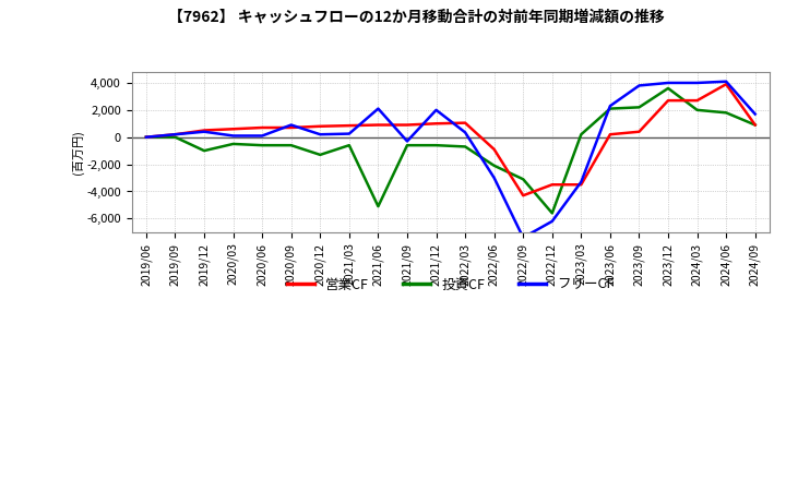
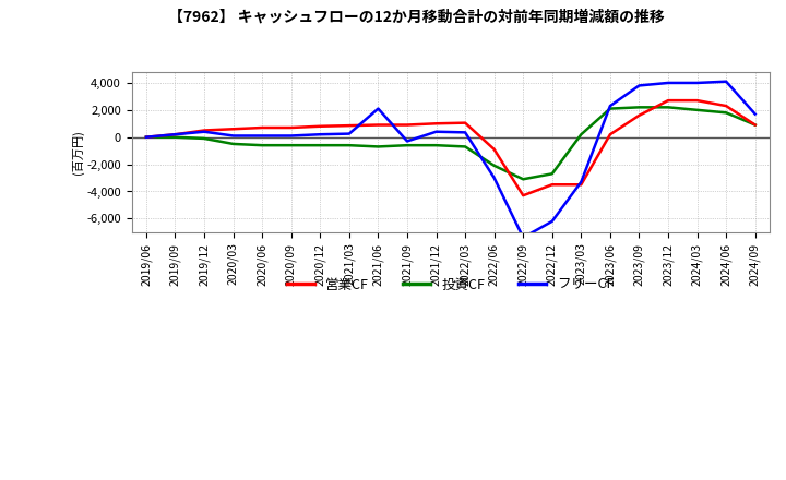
投資CF/2019/12: -1,000 -> -100
フリーCF/2020/09: 900 -> 100
投資CF/2020/12: -1,300 -> -600
投資CF/2021/06: -5,100 -> -700
フリーCF/2021/12: 2,000 -> 400
投資CF/2022/12: -5,600 -> -2,700
営業CF/2023/09: 400 -> 1,600
投資CF/2023/12: 3,600 -> 2,200
営業CF/2024/06: 3,900 -> 2,300
